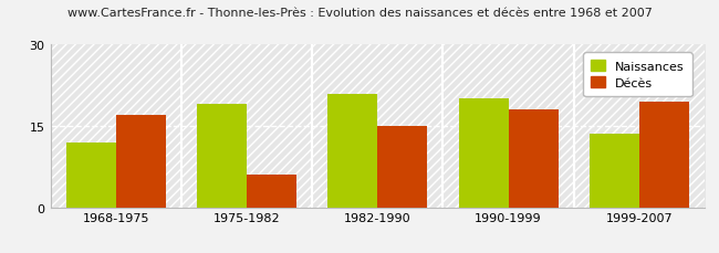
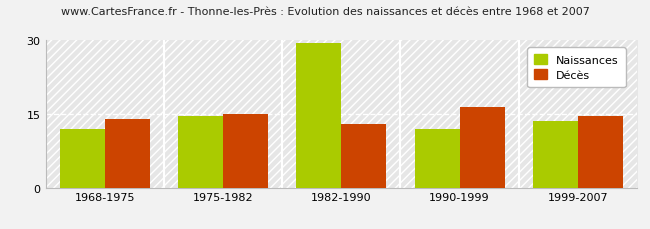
Décès/1968-1975: 17.0 -> 14.0
Naissances/1975-1982: 19.0 -> 14.5
Décès/1975-1982: 6.0 -> 15.0
Naissances/1982-1990: 21.0 -> 29.5
Décès/1982-1990: 15.0 -> 13.0
Naissances/1990-1999: 20.0 -> 12.0
Décès/1990-1999: 18.0 -> 16.5
Décès/1999-2007: 19.5 -> 14.5
